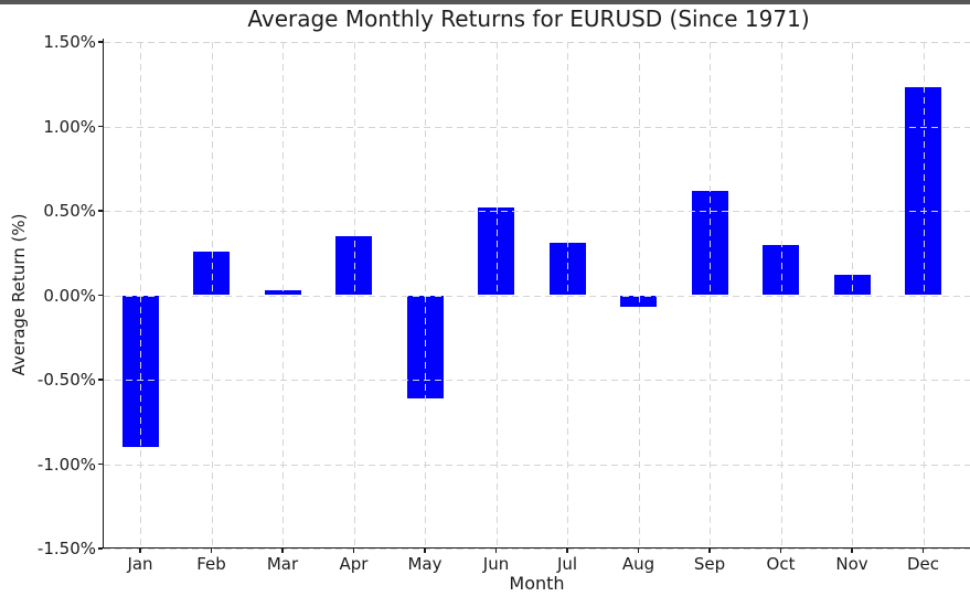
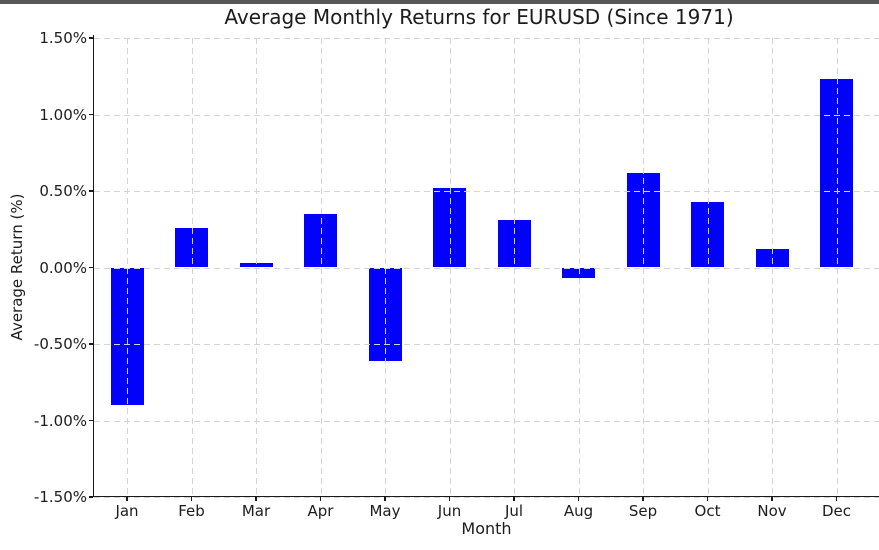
Oct: 0.30% -> 0.43%
